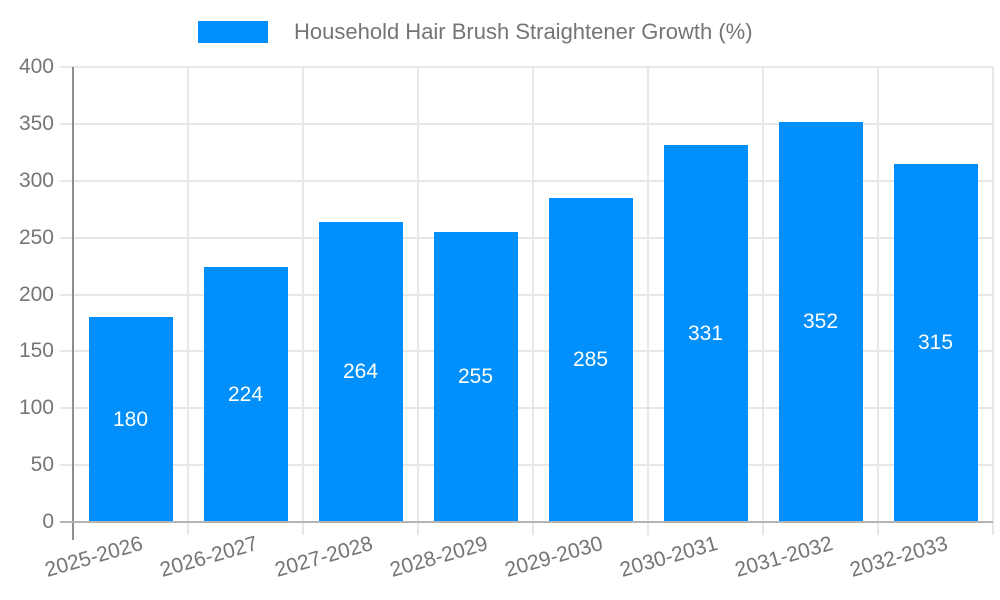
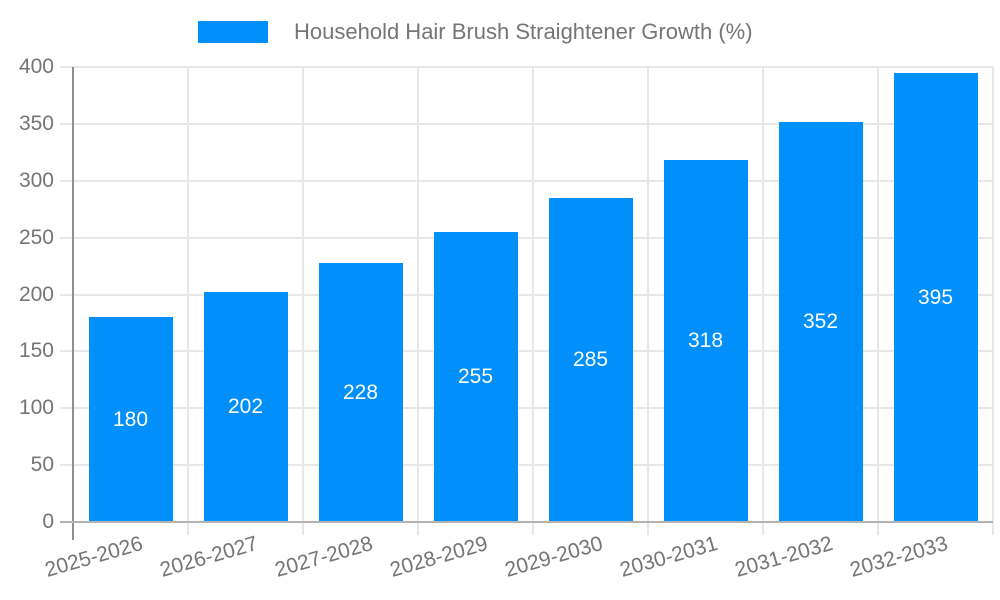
2026-2027: 224 -> 202
2027-2028: 264 -> 228
2030-2031: 331 -> 318
2032-2033: 315 -> 395
